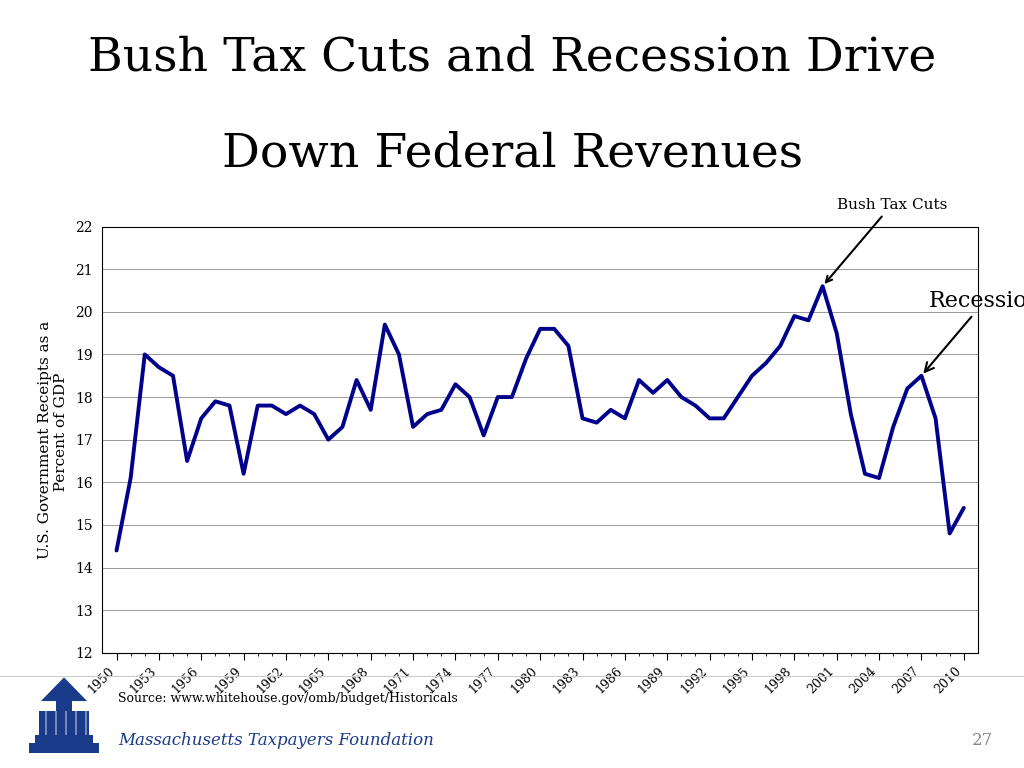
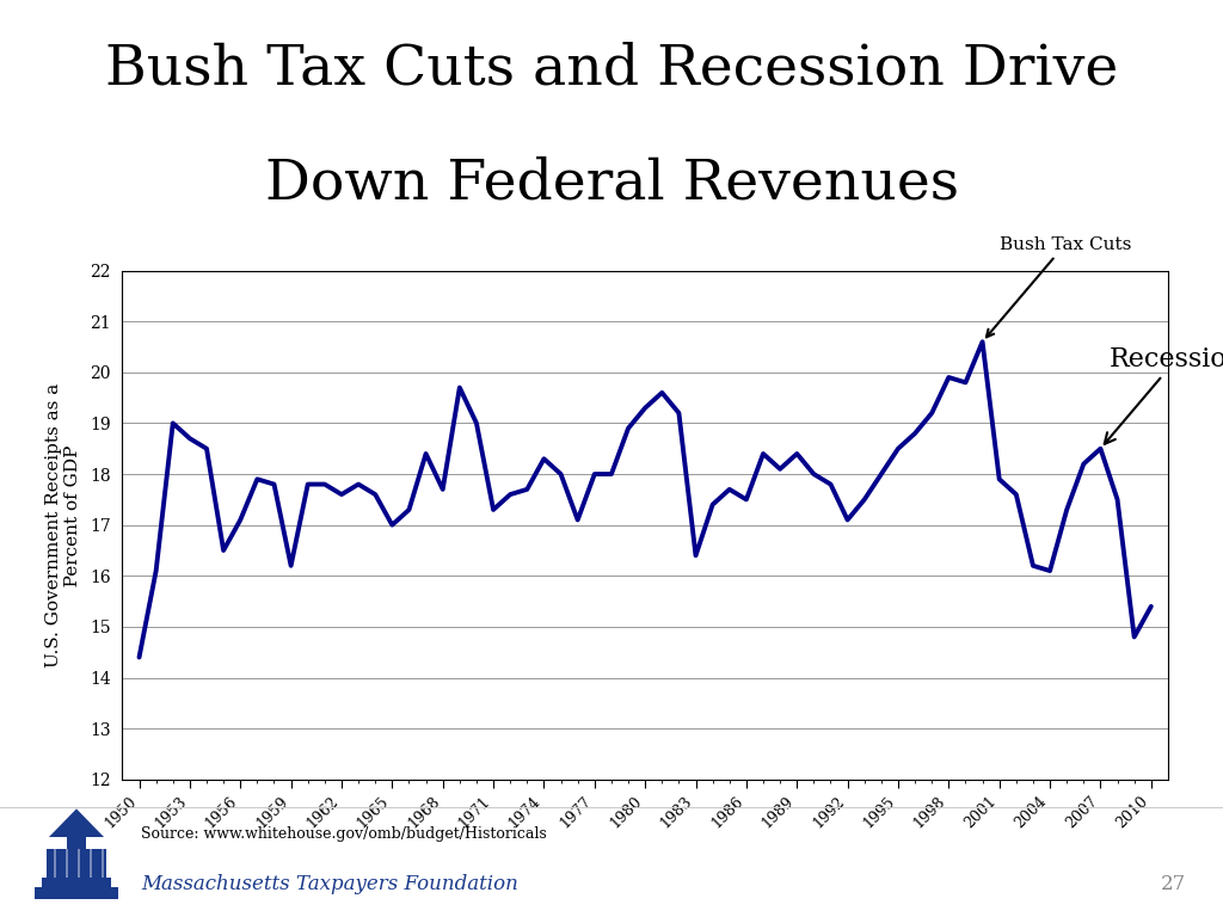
1956: 17.5 -> 17.1
1980: 19.6 -> 19.3
1983: 17.5 -> 16.4
1992: 17.5 -> 17.1
2001: 19.5 -> 17.9
